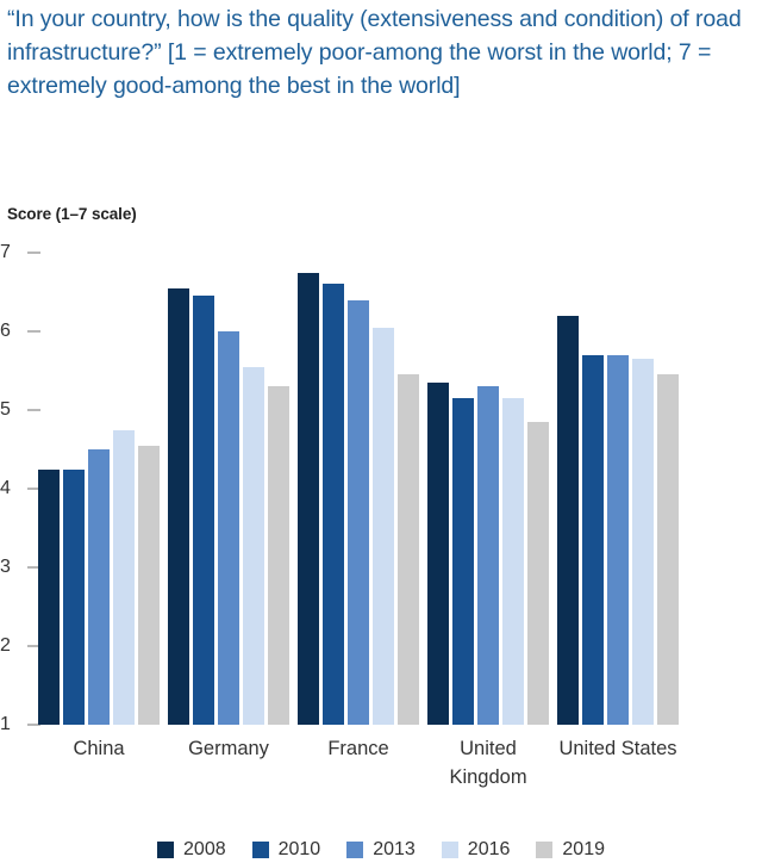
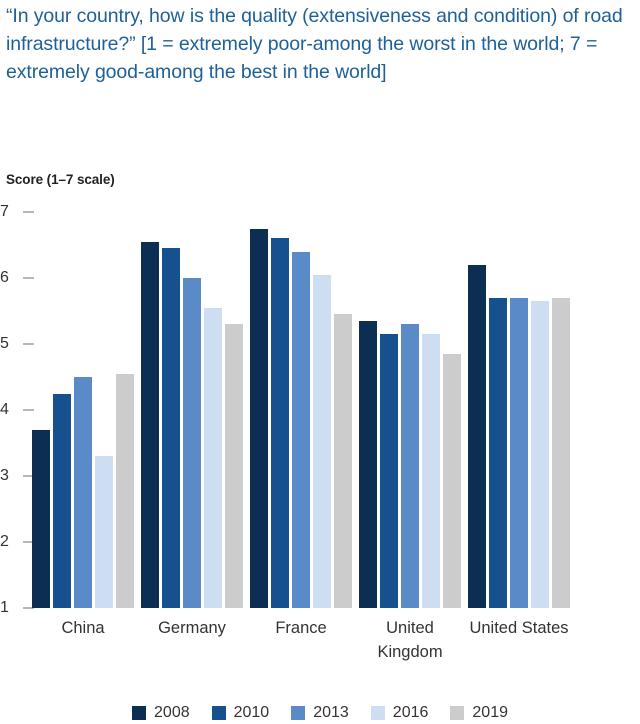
2008/China: 4.2 -> 3.7
2016/China: 4.8 -> 3.3
2019/United States: 5.5 -> 5.7
